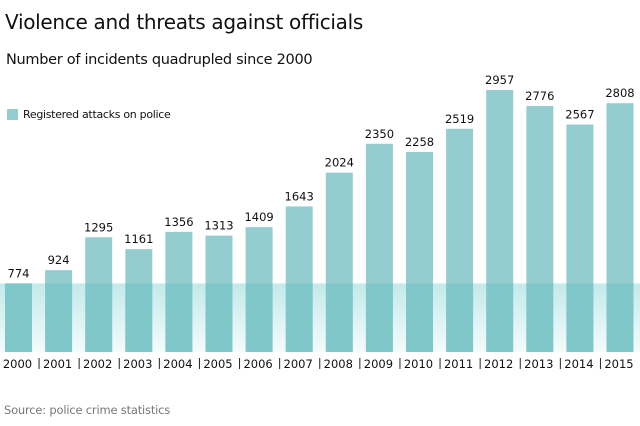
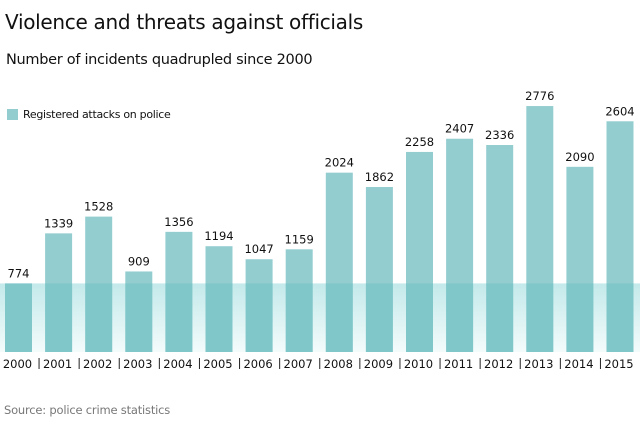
2001: 924 -> 1339
2002: 1295 -> 1528
2003: 1161 -> 909
2005: 1313 -> 1194
2006: 1409 -> 1047
2007: 1643 -> 1159
2009: 2350 -> 1862
2011: 2519 -> 2407
2012: 2957 -> 2336
2014: 2567 -> 2090
2015: 2808 -> 2604
